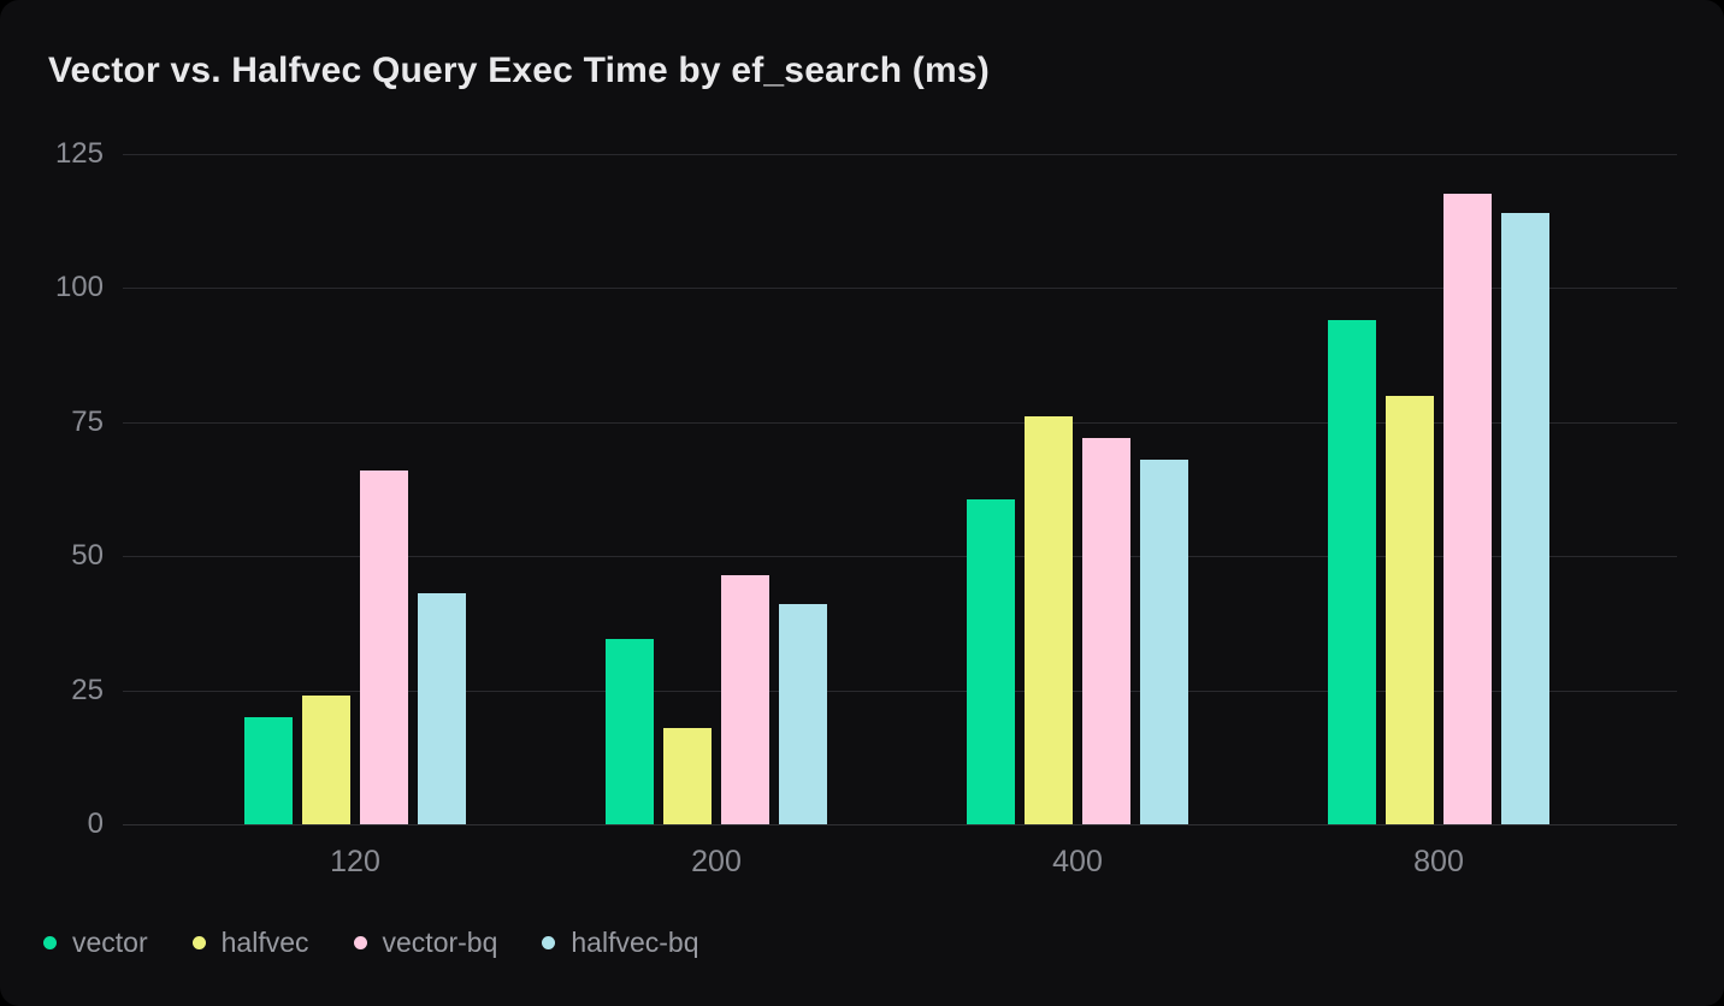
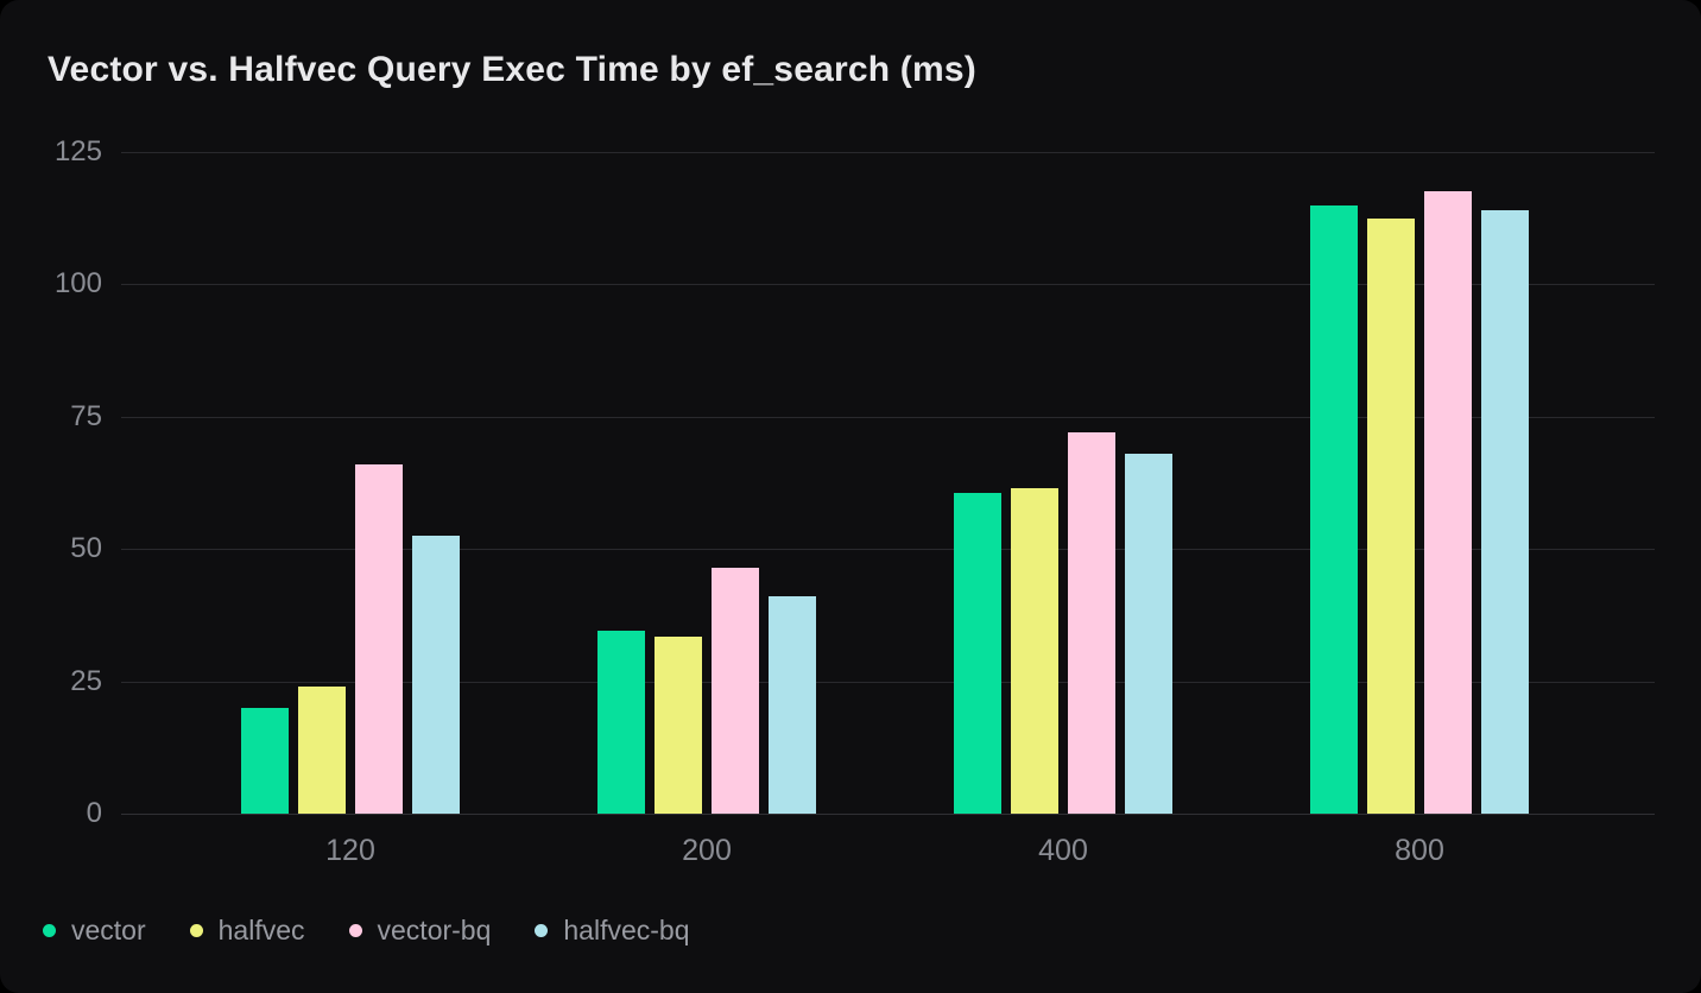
halfvec-bq/120: 43 -> 52
halfvec/200: 18 -> 34
halfvec/400: 76 -> 62
vector/800: 94 -> 115
halfvec/800: 80 -> 112
